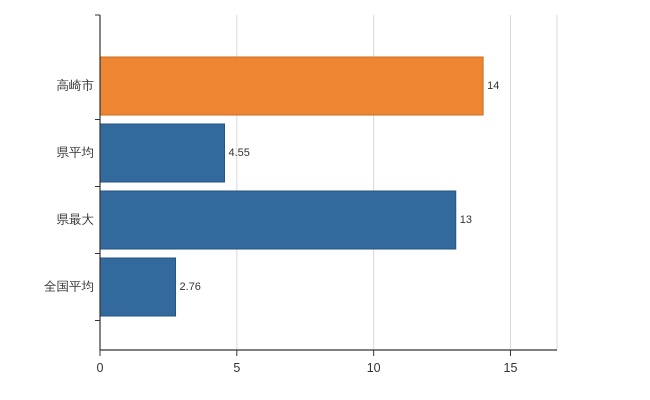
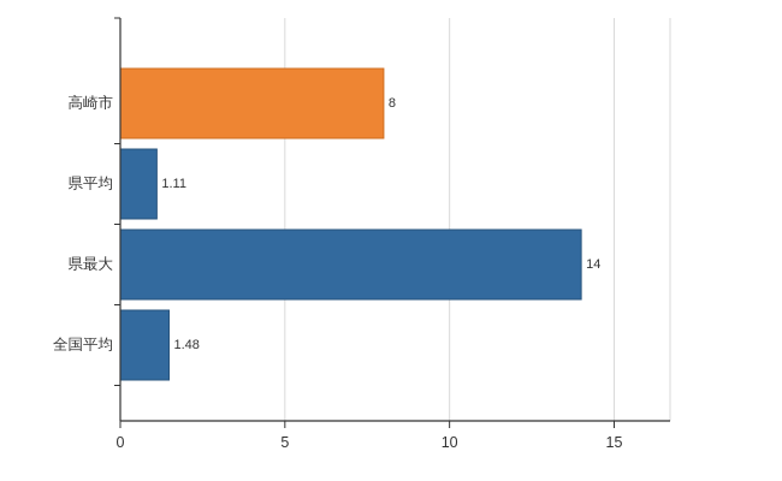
高崎市: 14 -> 8
県平均: 4.55 -> 1.11
県最大: 13 -> 14
全国平均: 2.76 -> 1.48
